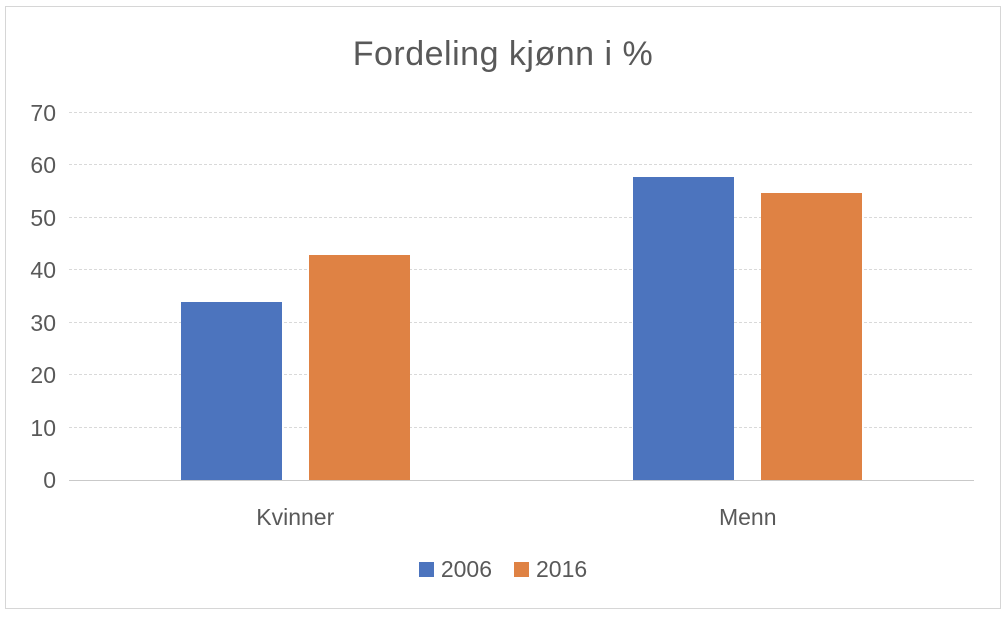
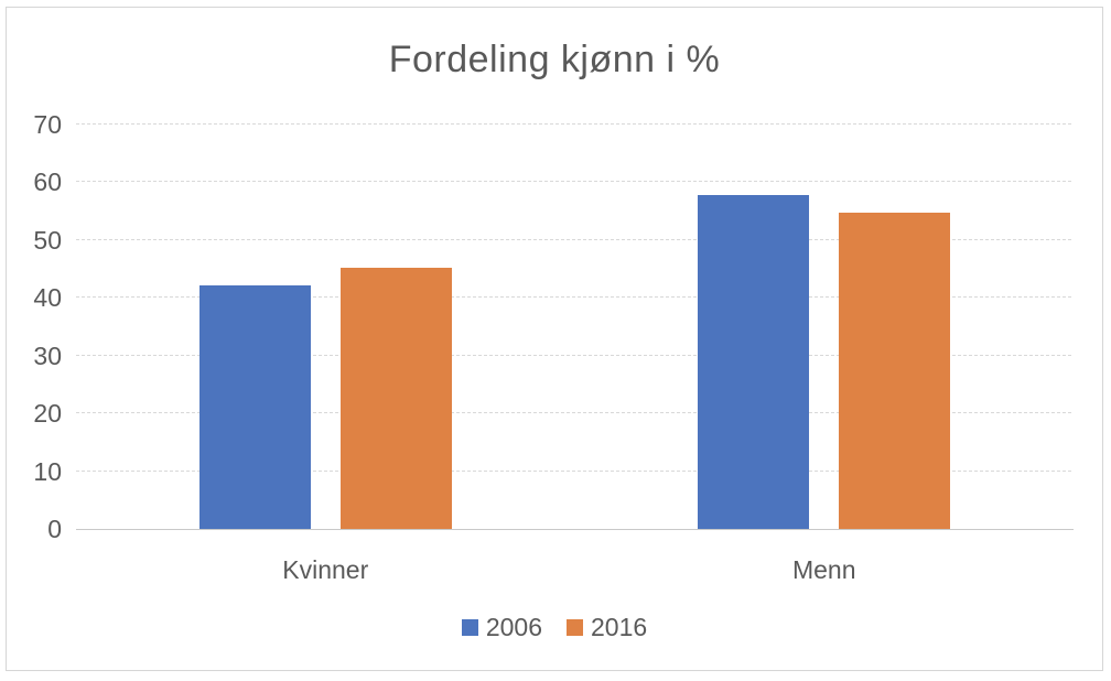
2006/Kvinner: 34 -> 42
2016/Kvinner: 43 -> 45
